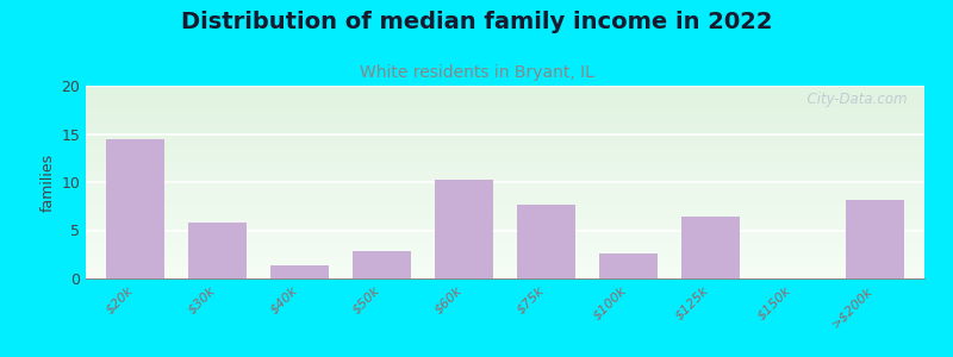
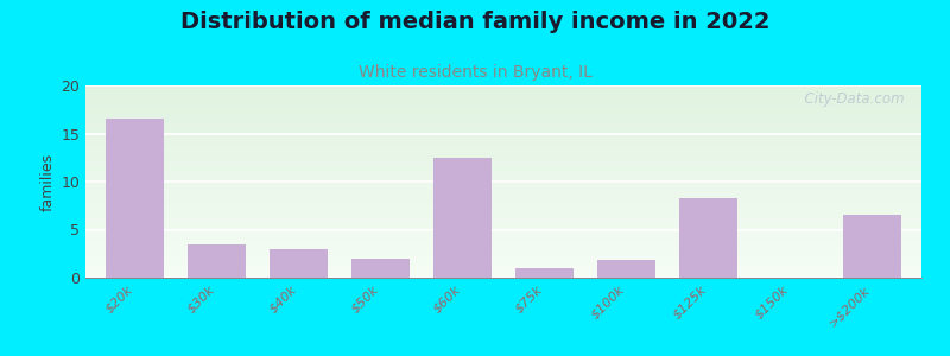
$20k: 14.4 -> 16.5
$30k: 5.8 -> 3.5
$40k: 1.4 -> 3.0
$50k: 2.8 -> 2.0
$60k: 10.2 -> 12.5
$75k: 7.6 -> 1.0
$100k: 2.6 -> 1.8
$125k: 6.4 -> 8.3
>$200k: 8.2 -> 6.5
